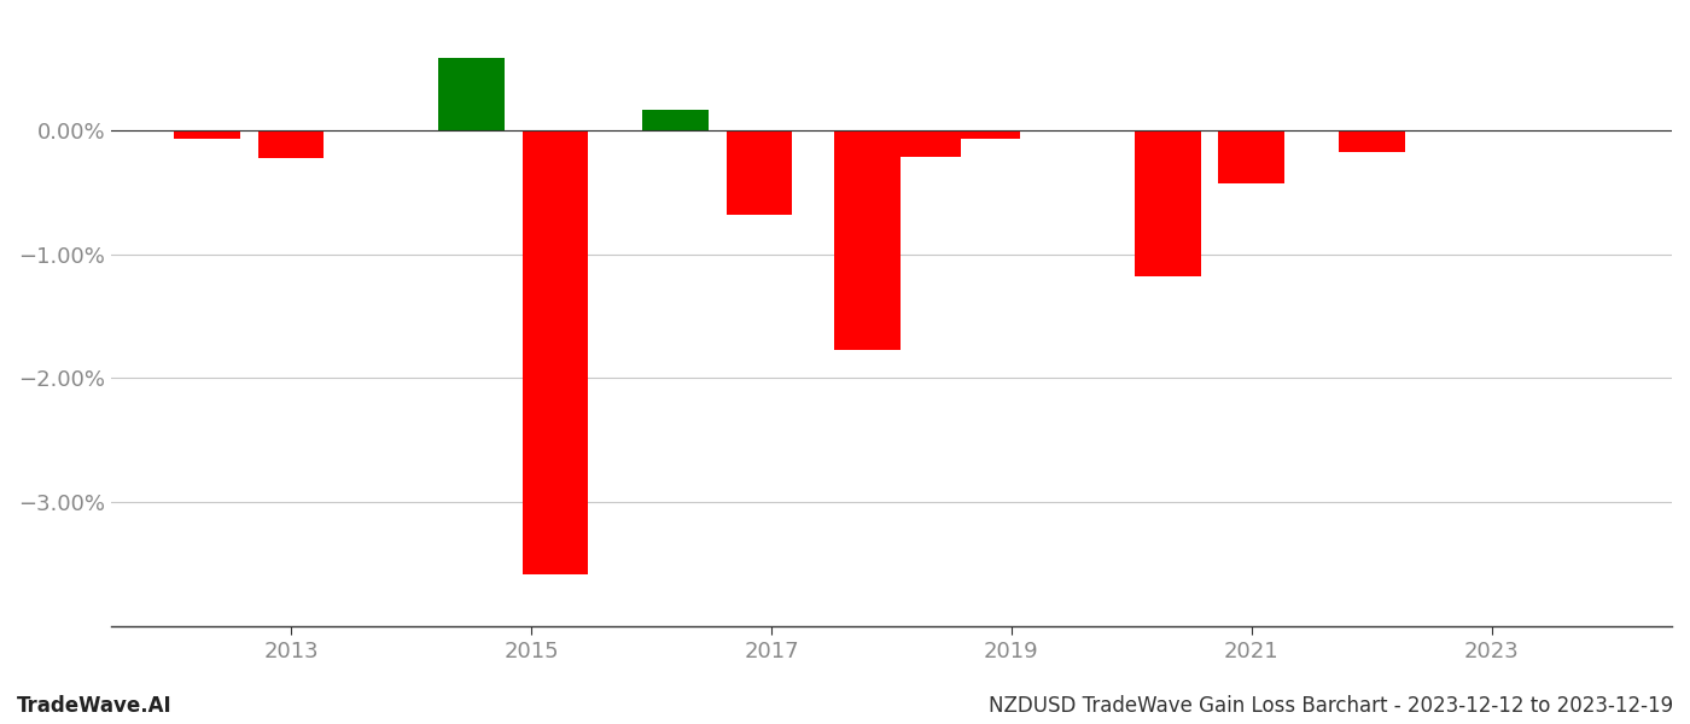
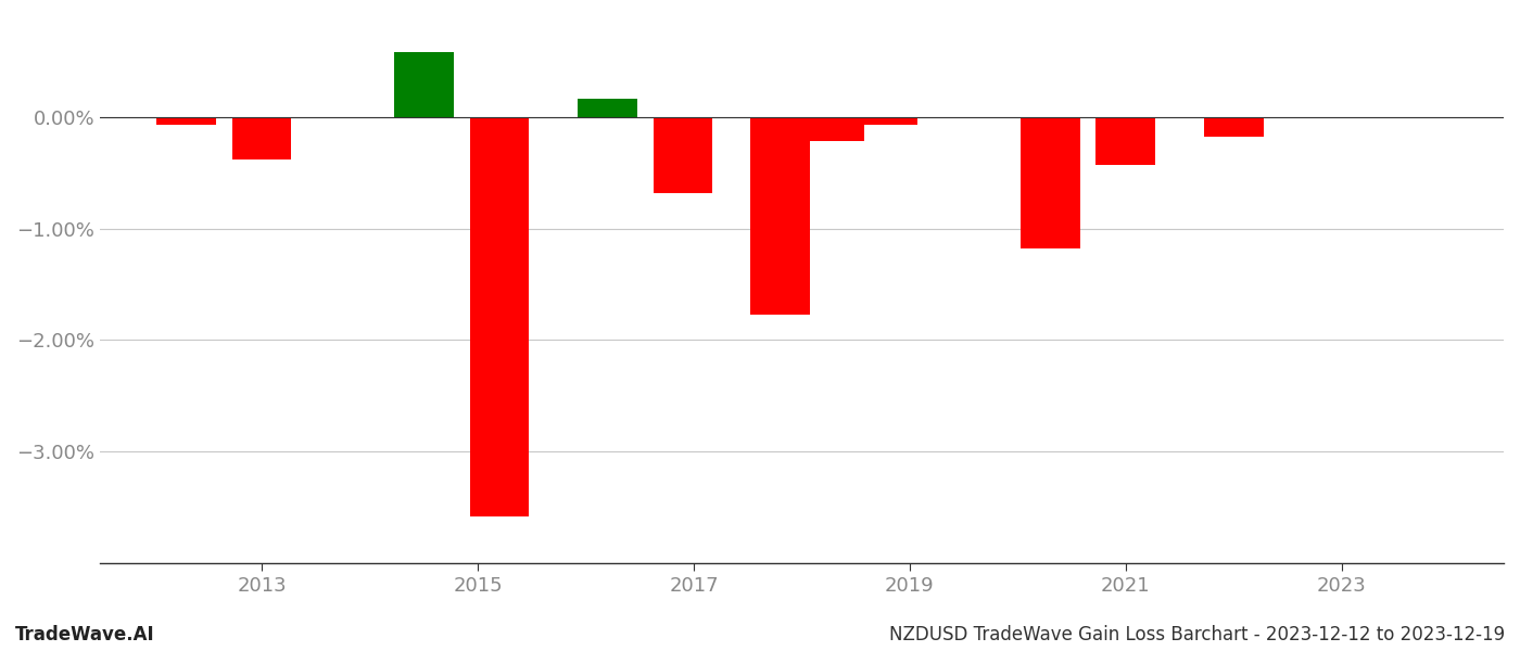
2013: -0.23% -> -0.38%
